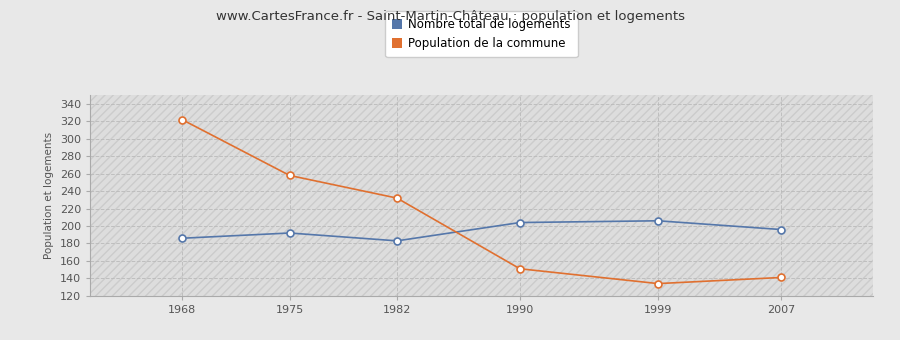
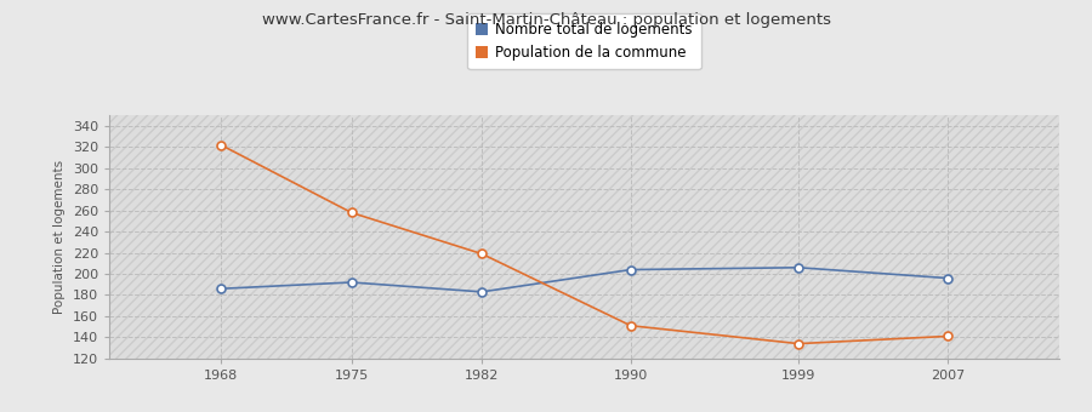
Population de la commune/1982: 232 -> 219
